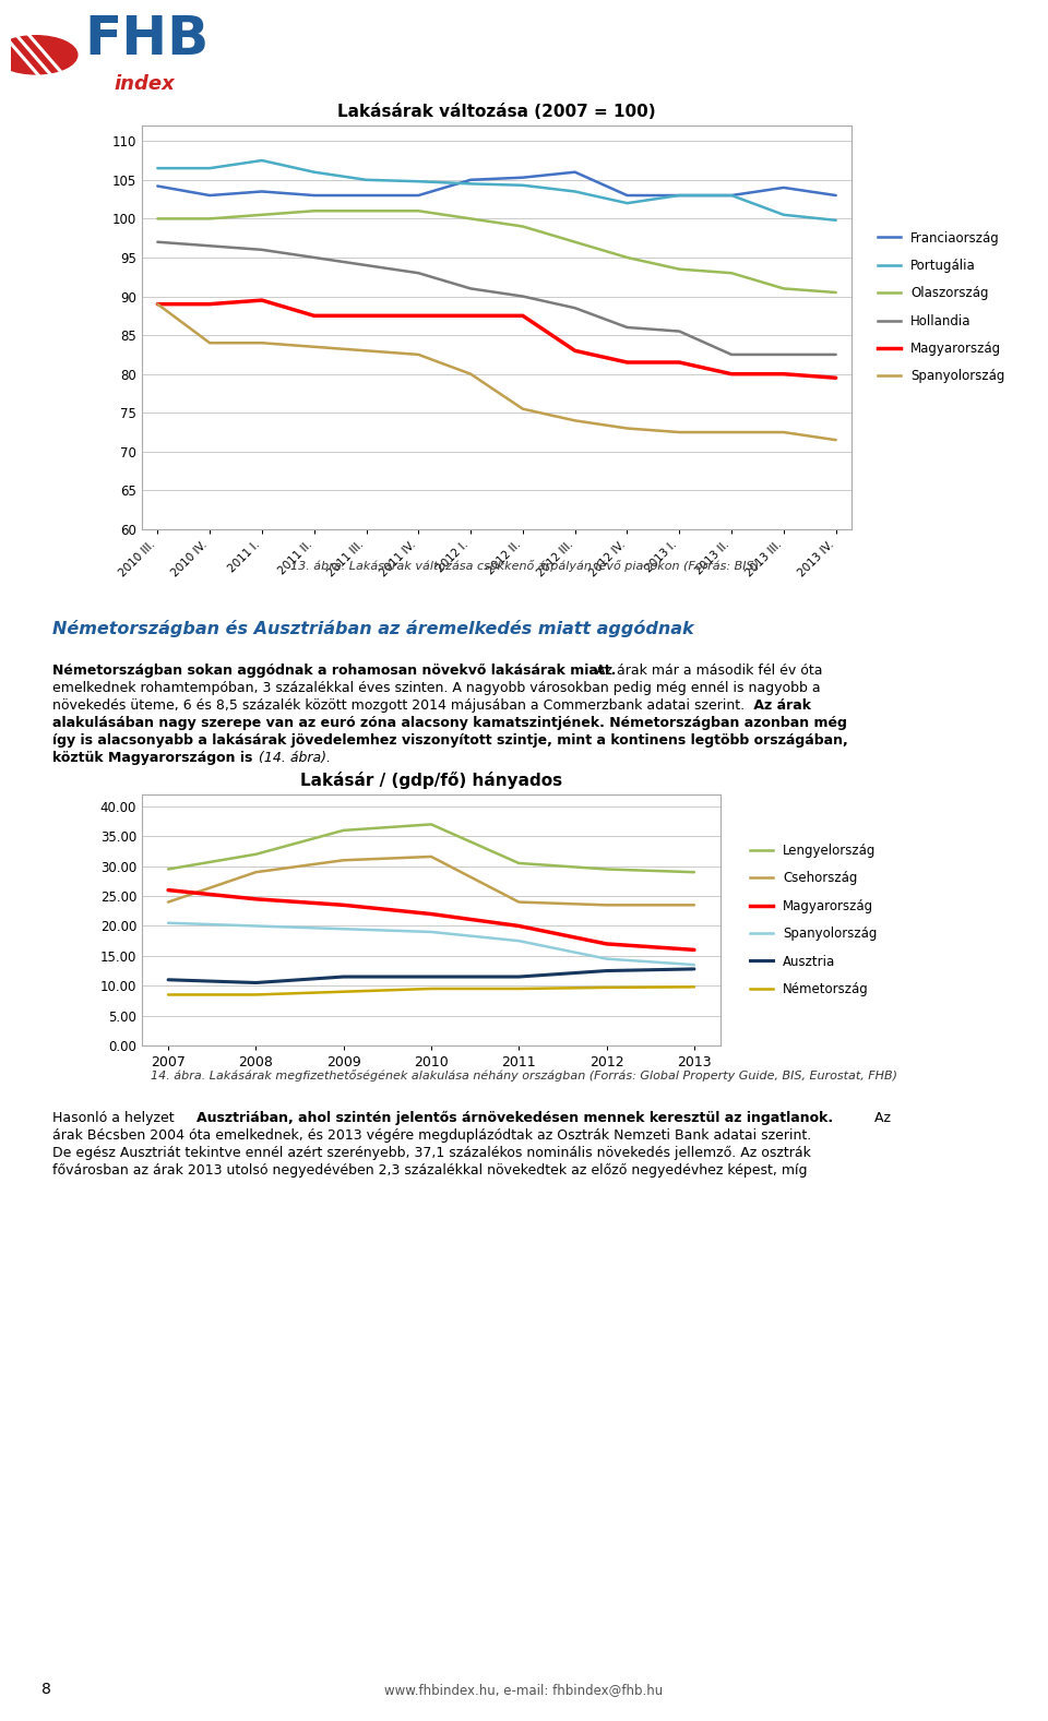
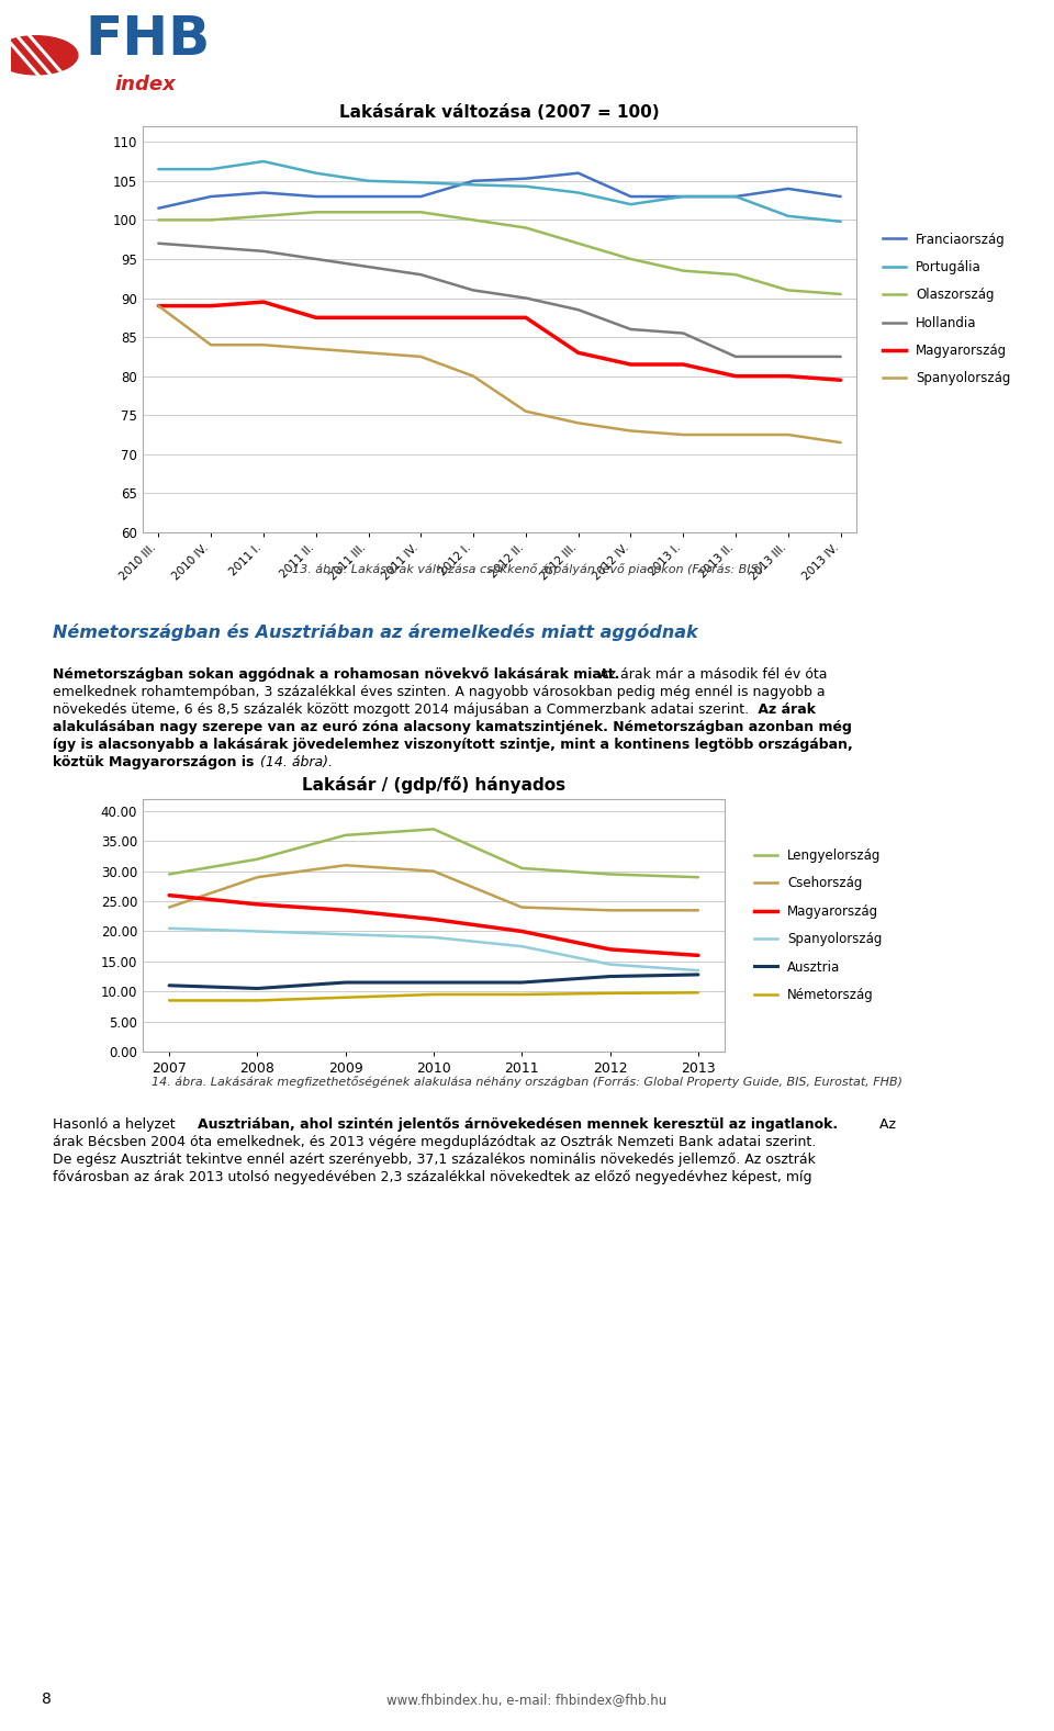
Lakásárak változása (2007 = 100)/Franciaország/2010 III.: 104.2 -> 101.5
Lakásár / (gdp/fő) hányados/Csehország/2010: 31.6 -> 30.0
